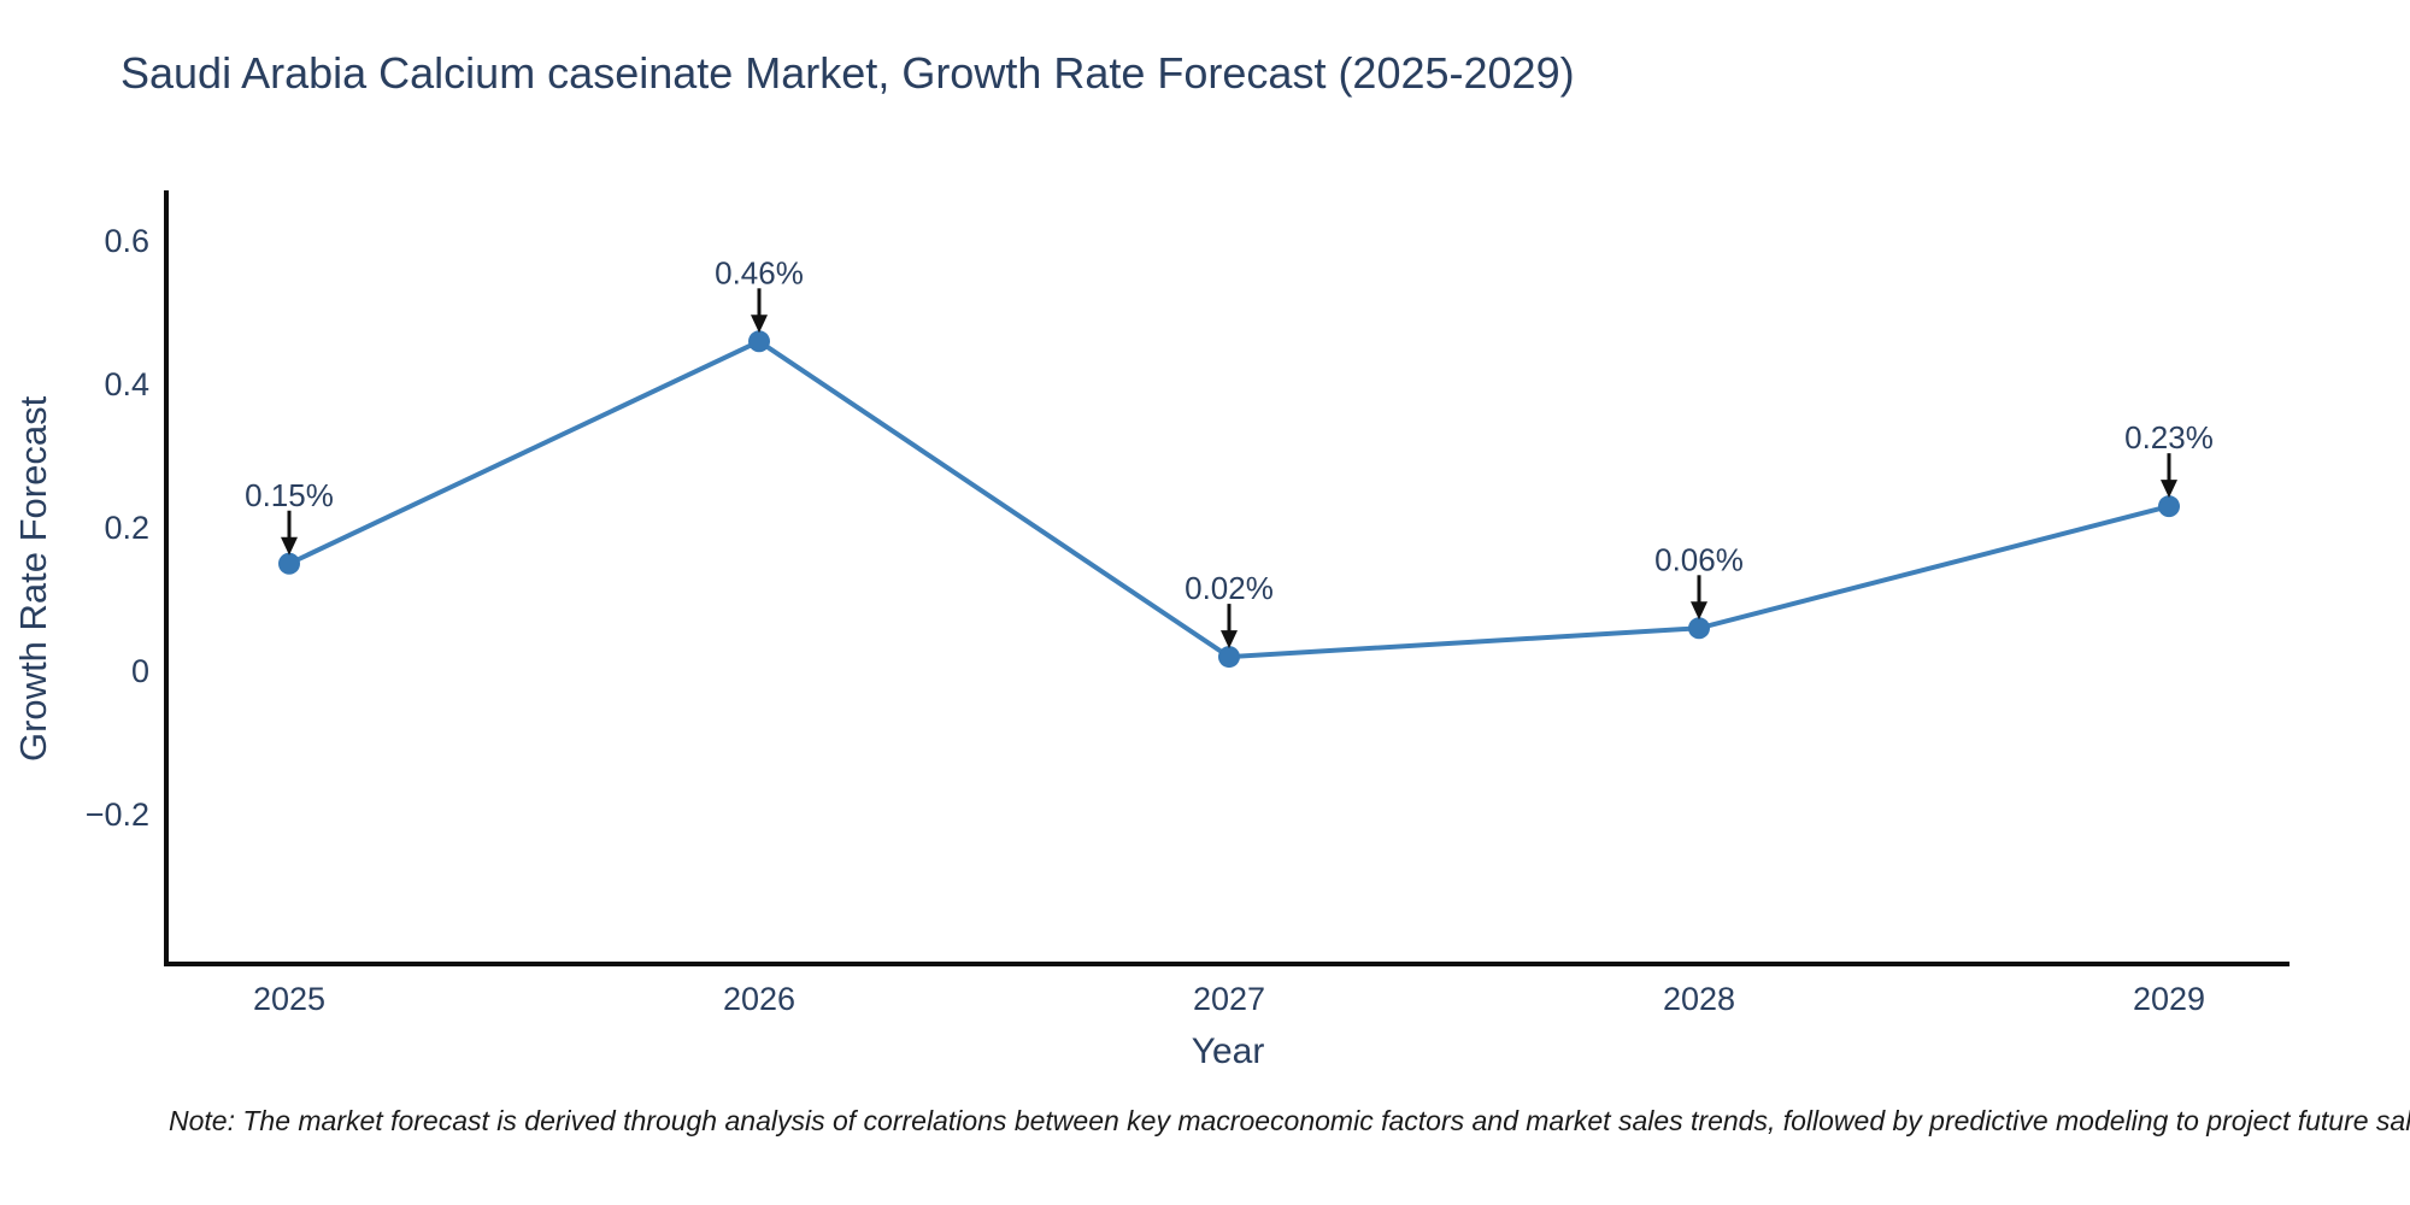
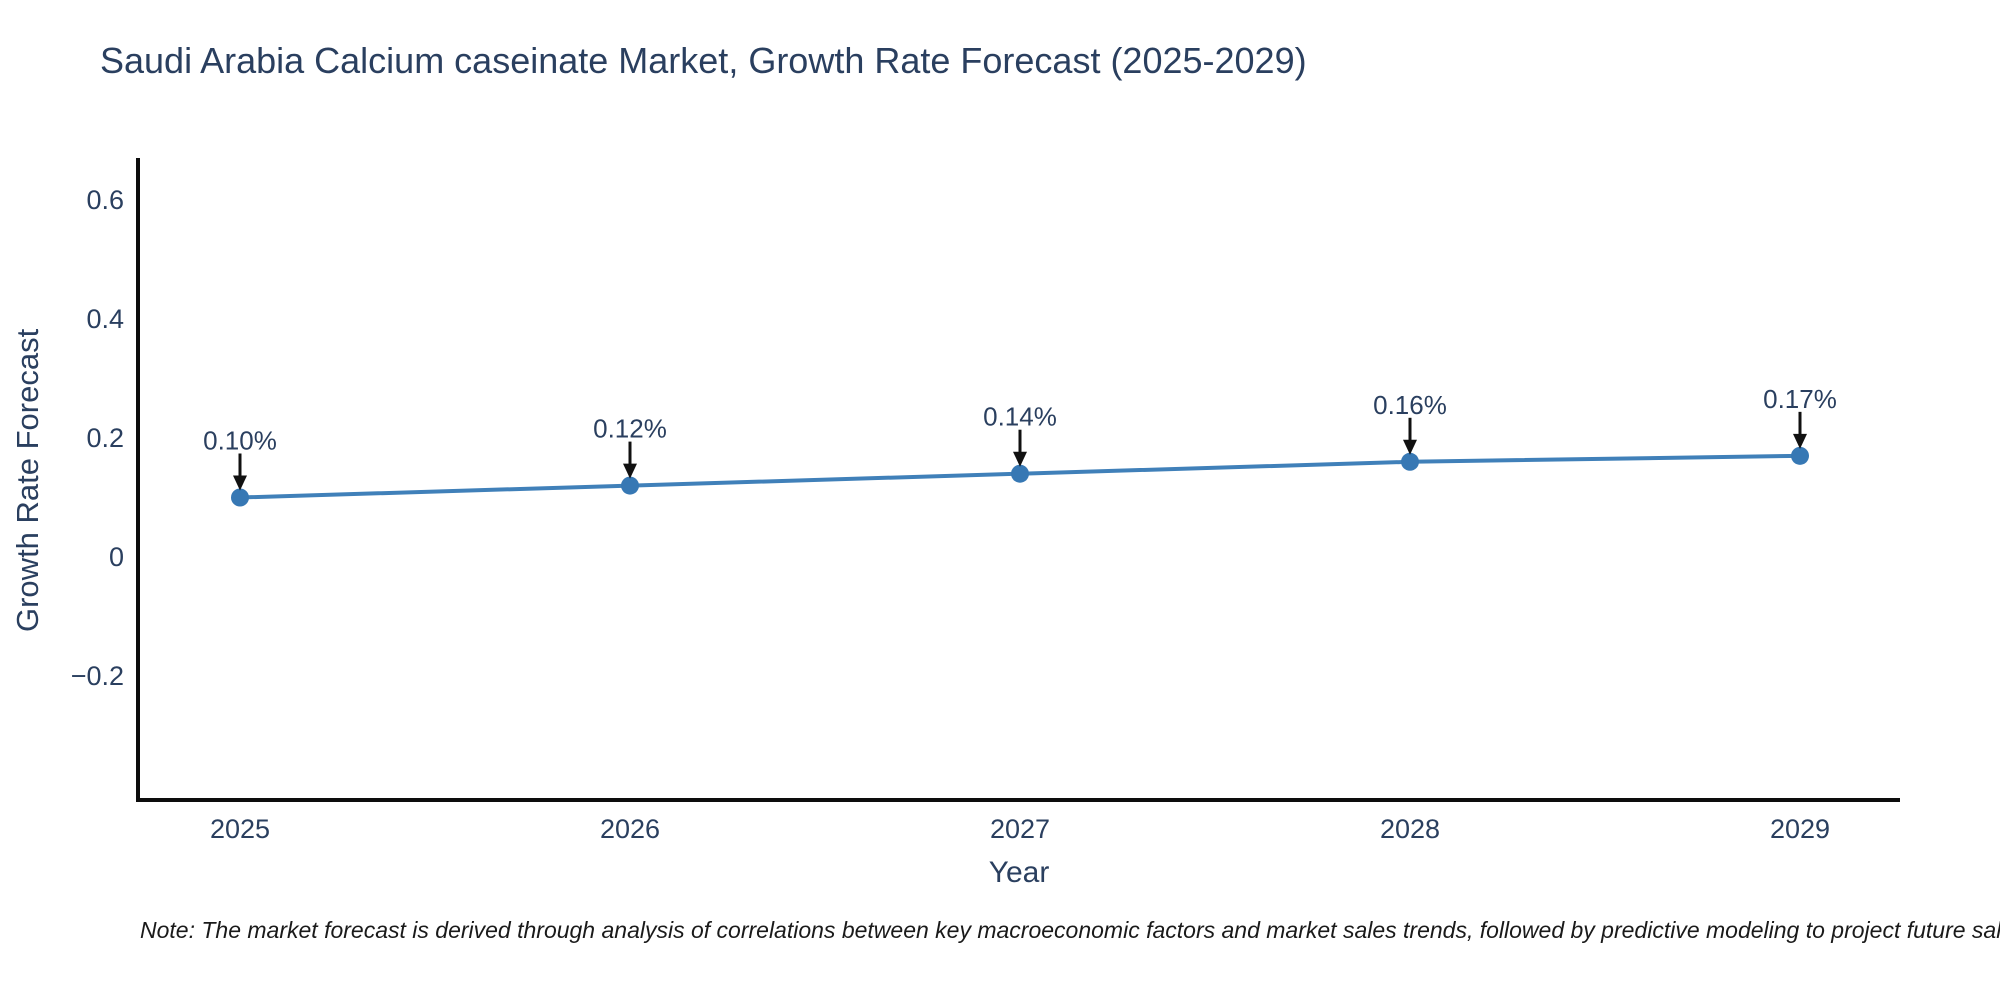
2025: 0.15% -> 0.10%
2026: 0.46% -> 0.12%
2027: 0.02% -> 0.14%
2028: 0.06% -> 0.16%
2029: 0.23% -> 0.17%
